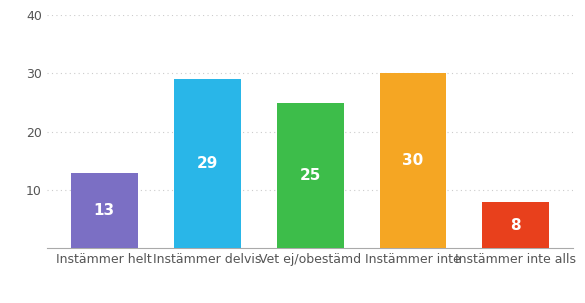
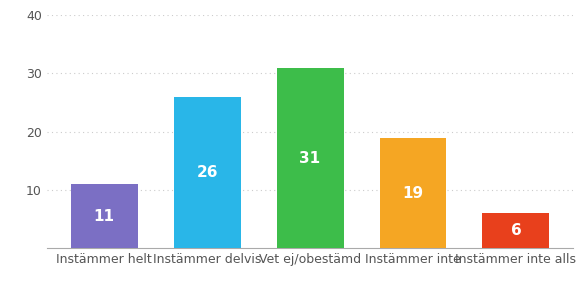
Instämmer helt: 13 -> 11
Instämmer delvis: 29 -> 26
Vet ej/obestämd: 25 -> 31
Instämmer inte: 30 -> 19
Instämmer inte alls: 8 -> 6
